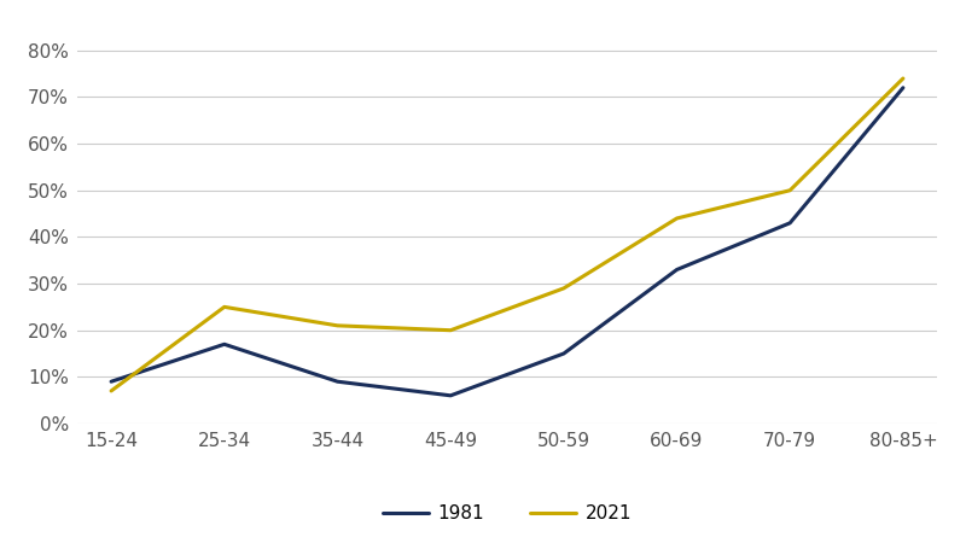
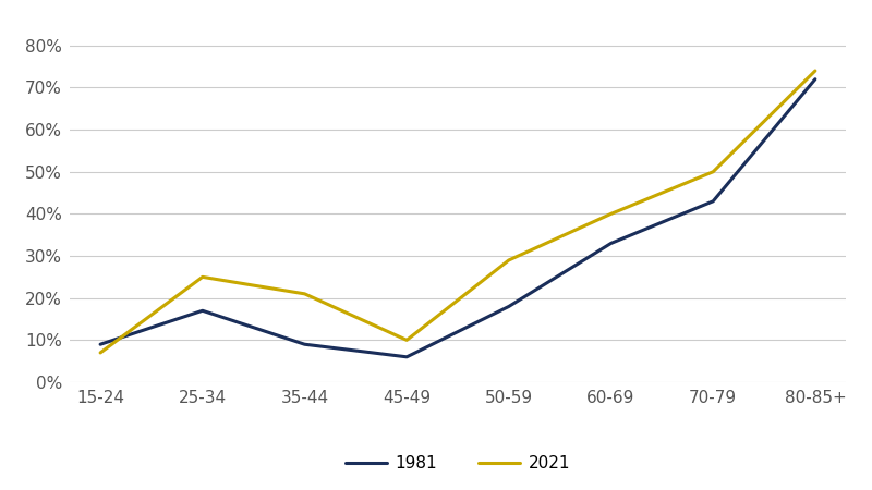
2021/45-49: 20% -> 10%
1981/50-59: 15% -> 18%
2021/60-69: 44% -> 40%
